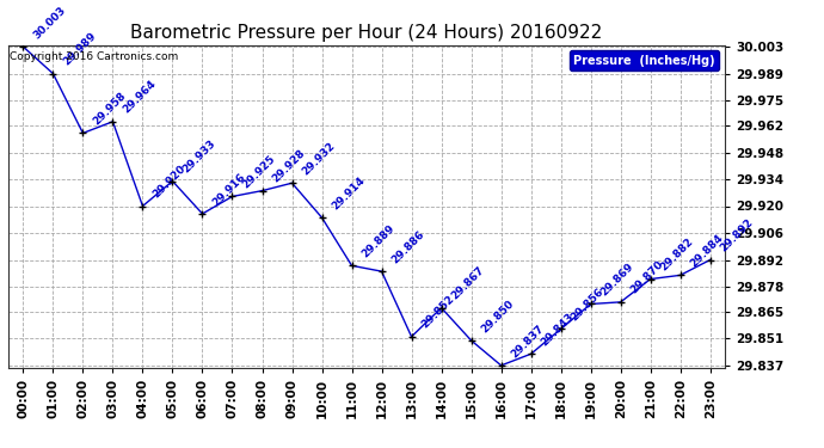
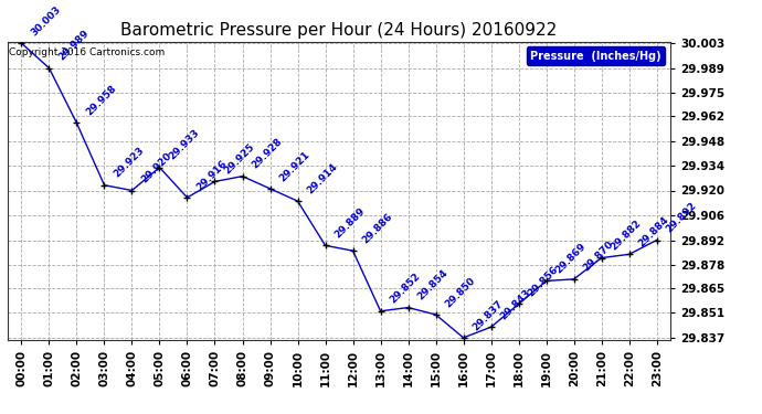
03:00: 29.964 -> 29.923
09:00: 29.932 -> 29.921
14:00: 29.867 -> 29.854
